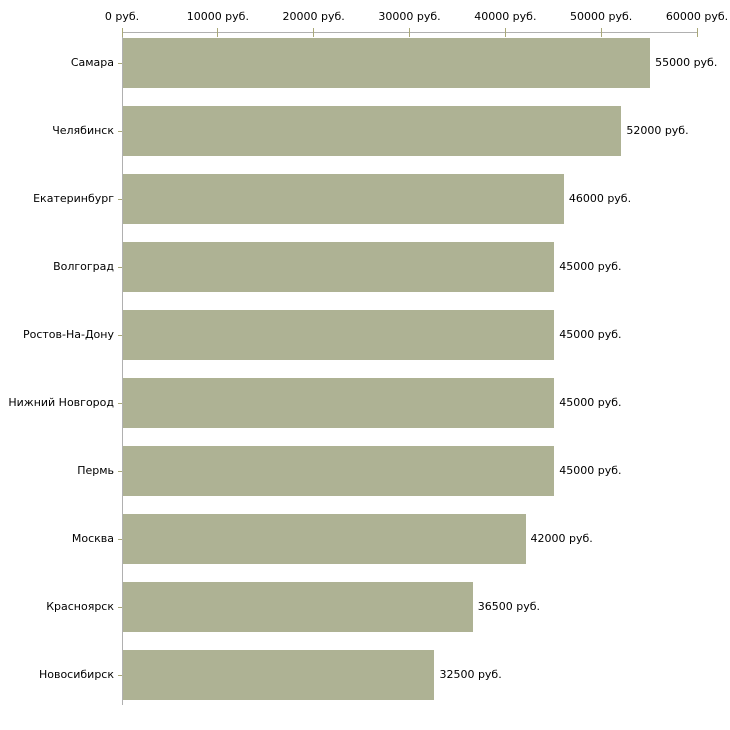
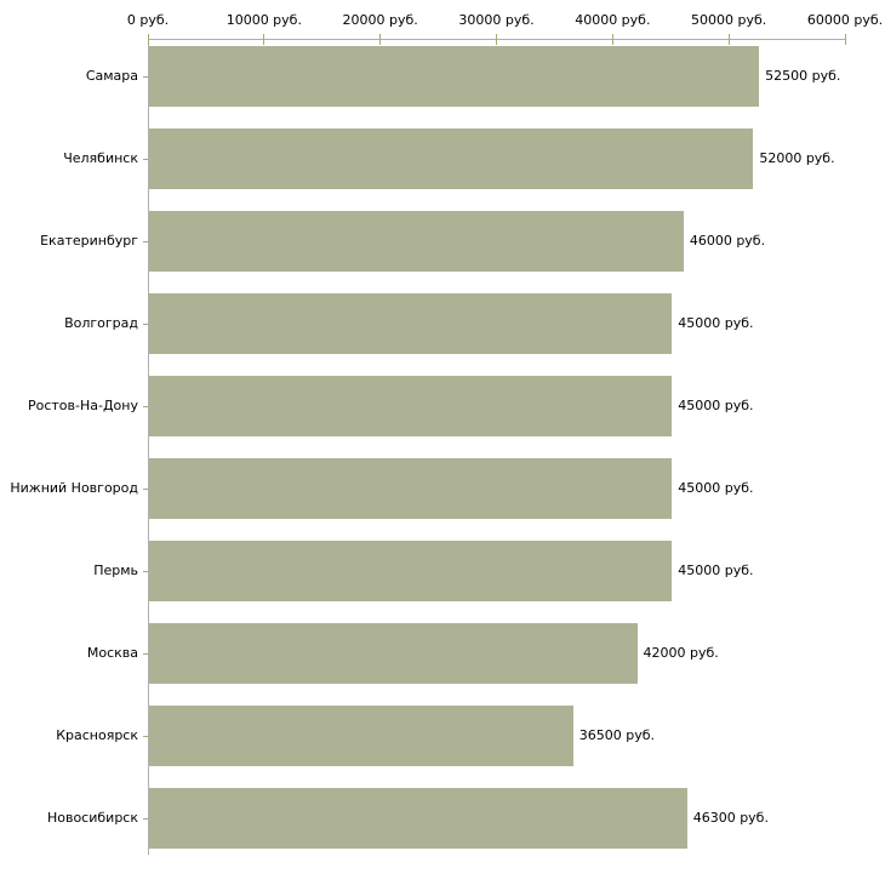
Самара: 55000 -> 52500
Новосибирск: 32500 -> 46300
